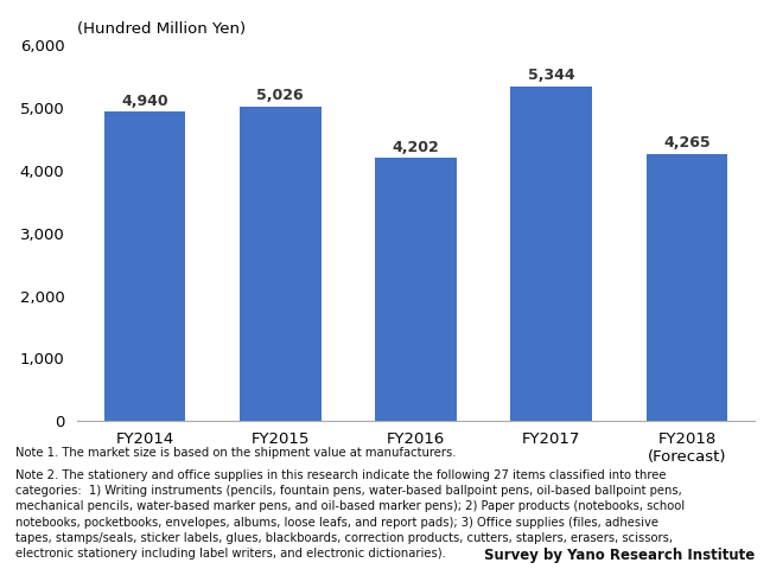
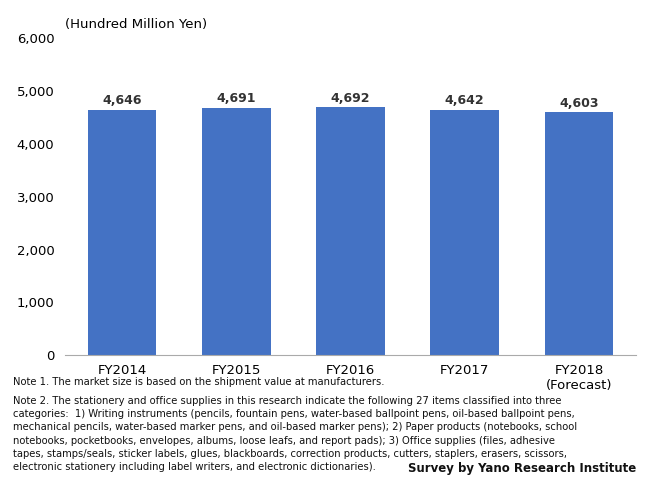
FY2014: 4,940 -> 4,646
FY2015: 5,026 -> 4,691
FY2016: 4,202 -> 4,692
FY2017: 5,344 -> 4,642
FY2018 (Forecast): 4,265 -> 4,603
